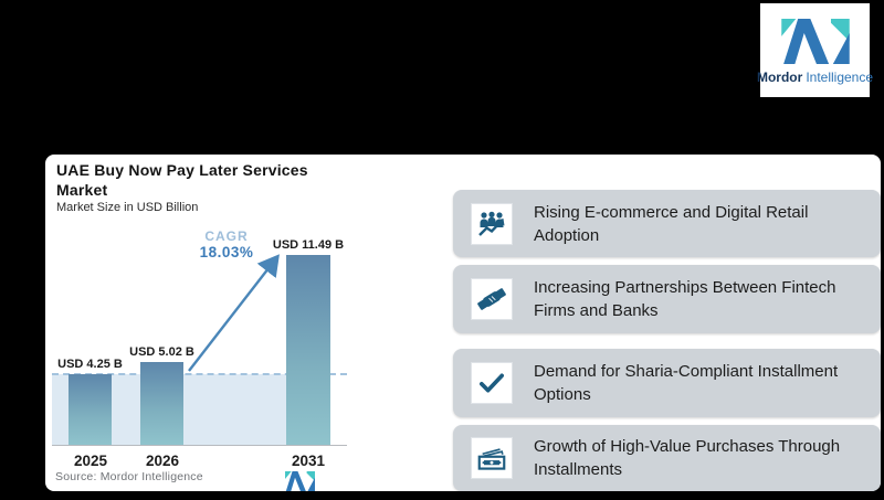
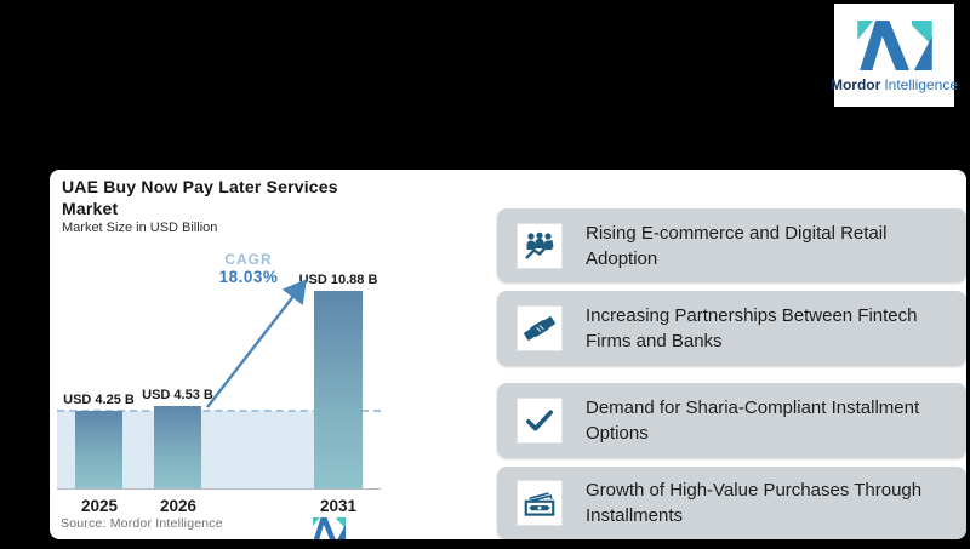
2026: 5.02 -> 4.53
2031: 11.49 -> 10.88
